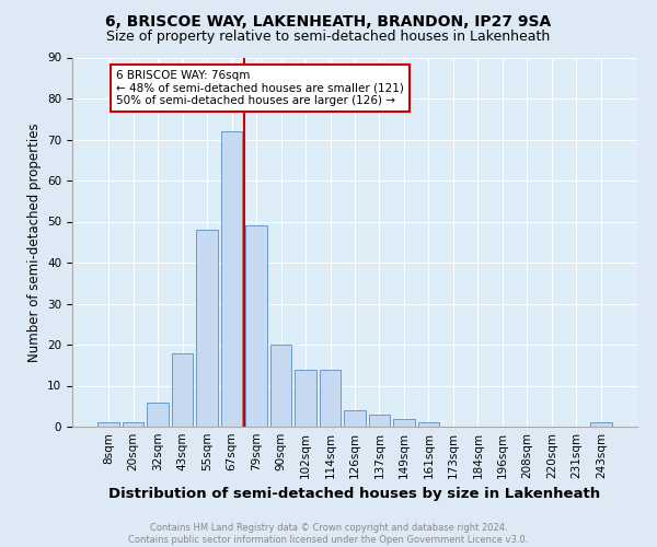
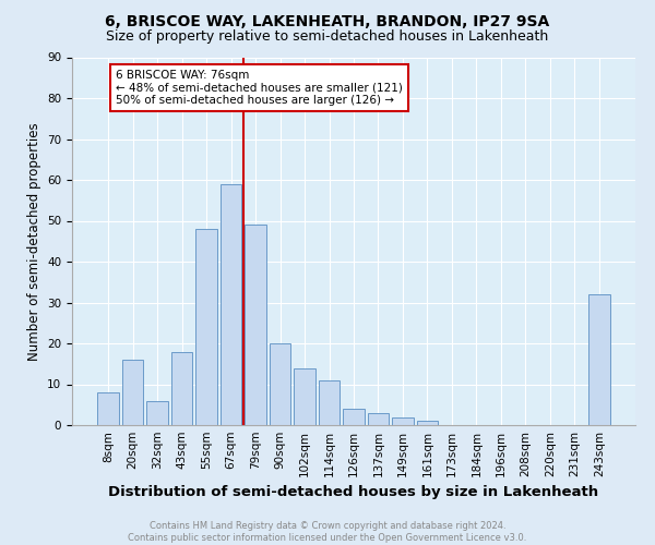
8sqm: 1 -> 8
20sqm: 1 -> 16
67sqm: 72 -> 59
114sqm: 14 -> 11
243sqm: 1 -> 32
